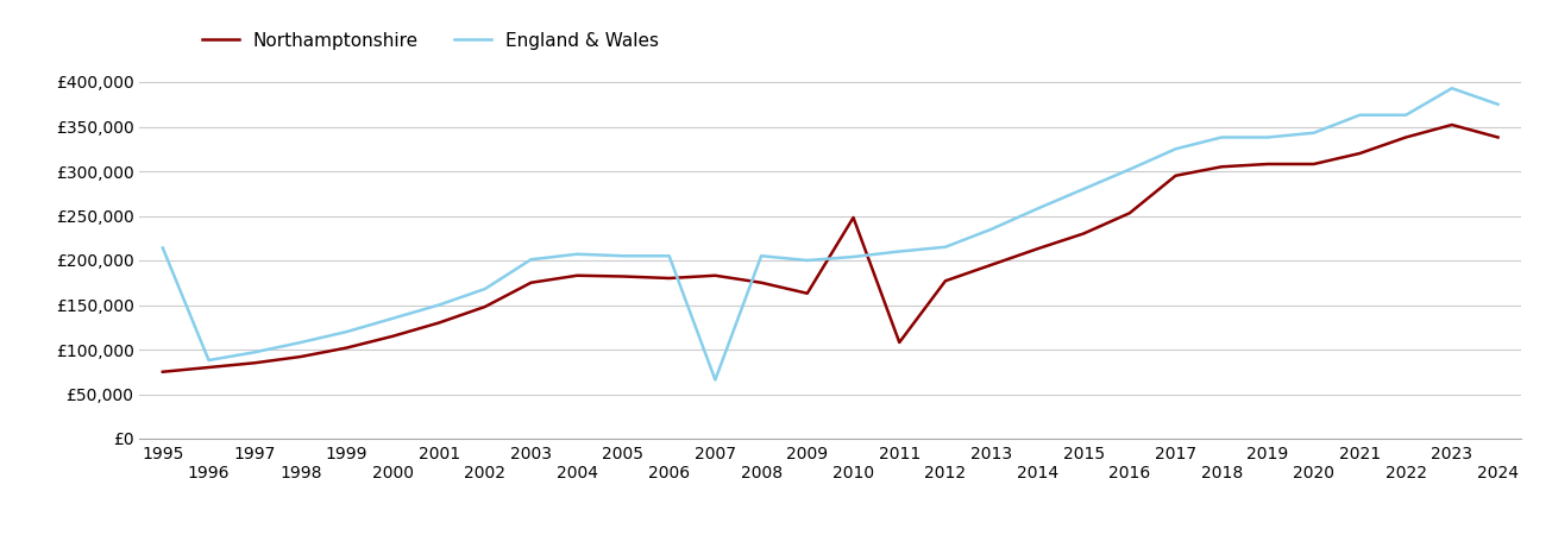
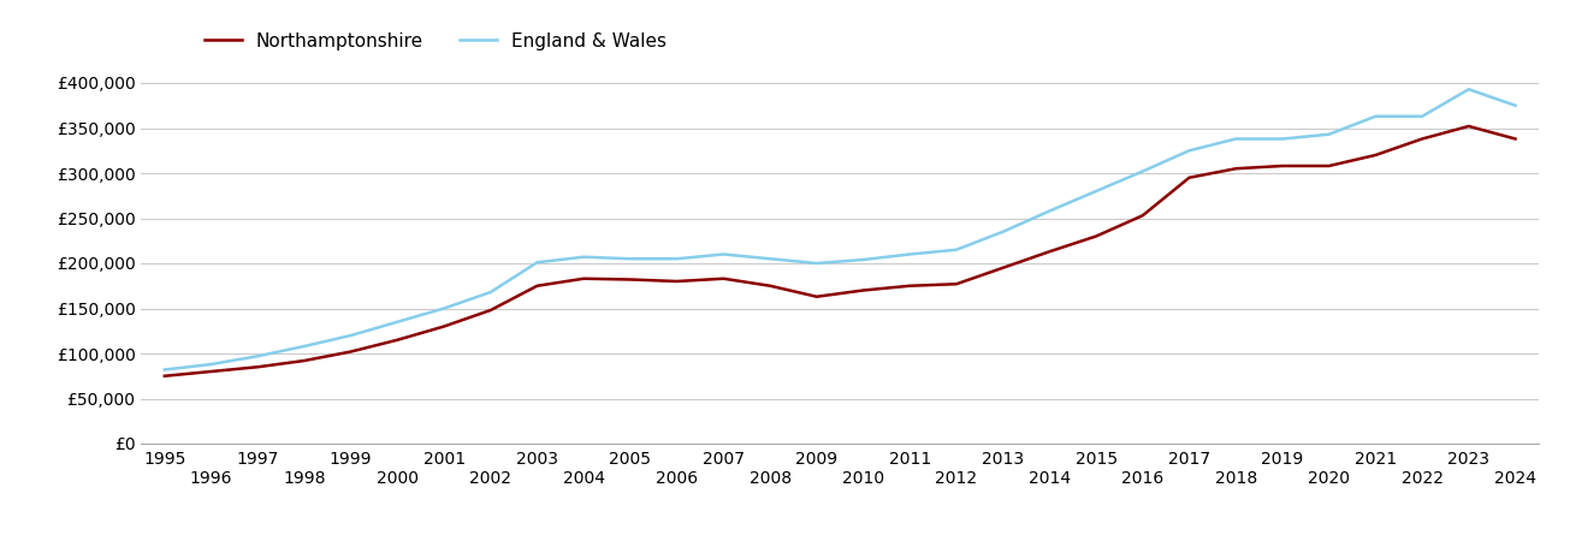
England & Wales/1995: £214,000 -> £82,000
England & Wales/2007: £66,000 -> £210,000
Northamptonshire/2010: £248,000 -> £170,000
Northamptonshire/2011: £108,000 -> £175,000
